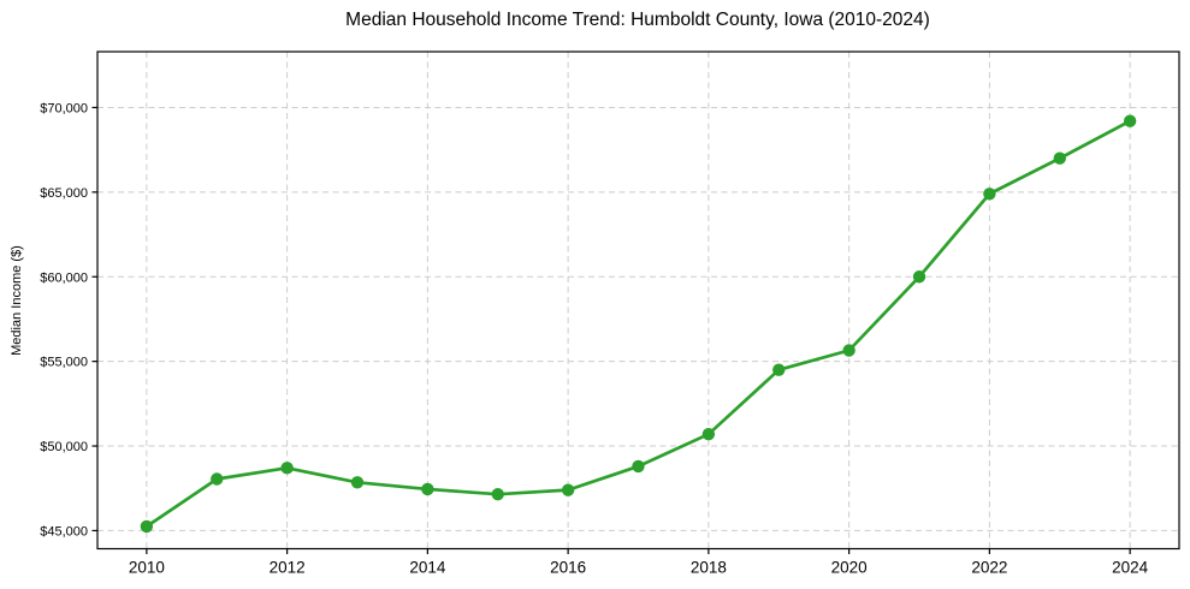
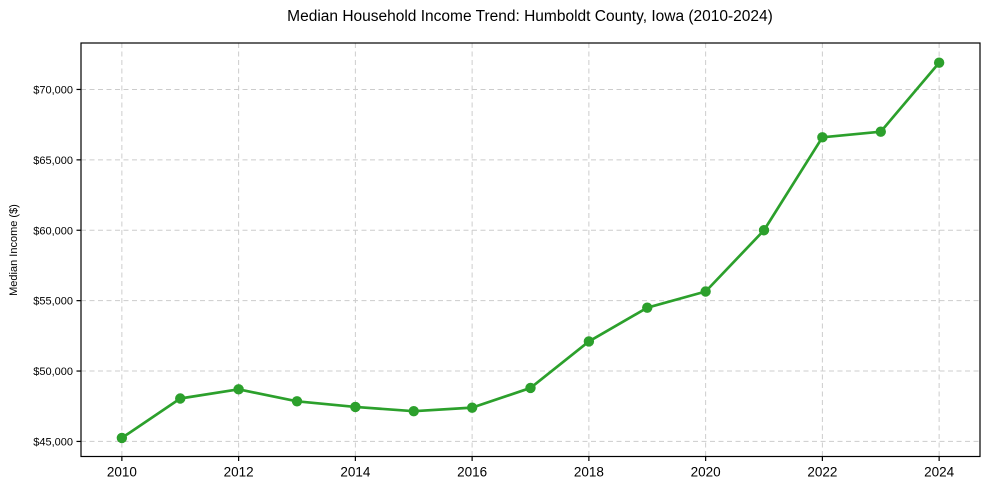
2018: $50700 -> $52100
2022: $64900 -> $66600
2024: $69200 -> $71900
